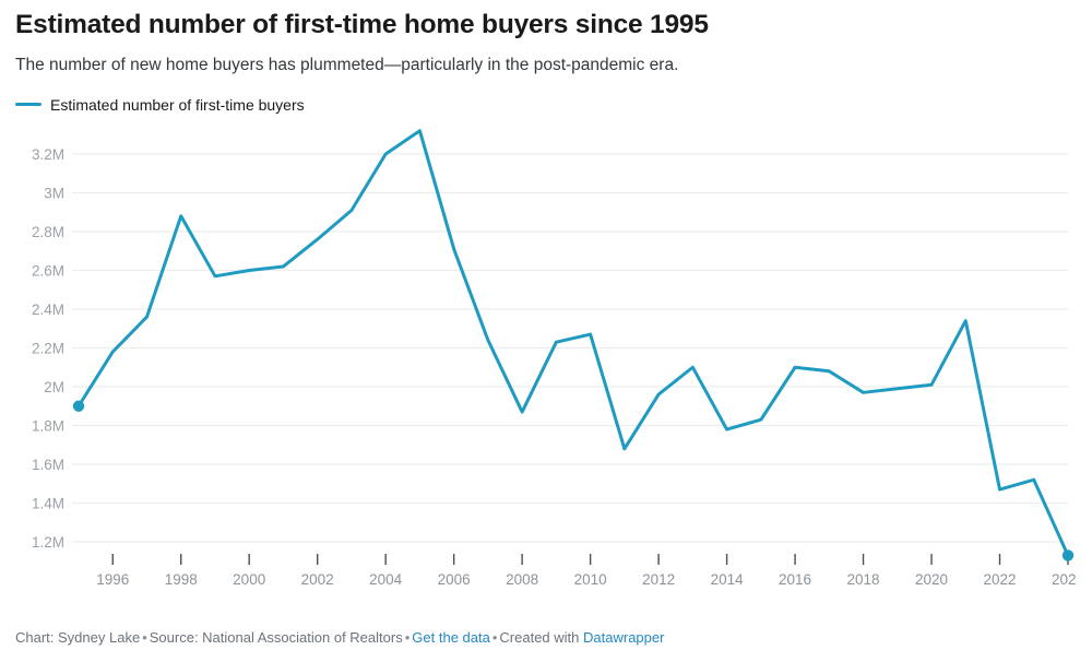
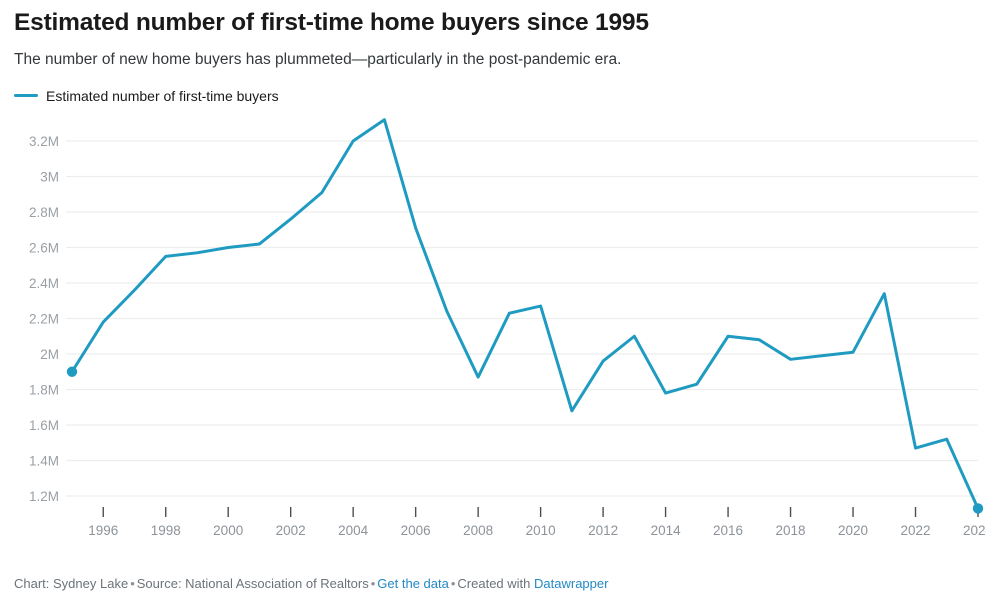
1998: 2.88M -> 2.55M
